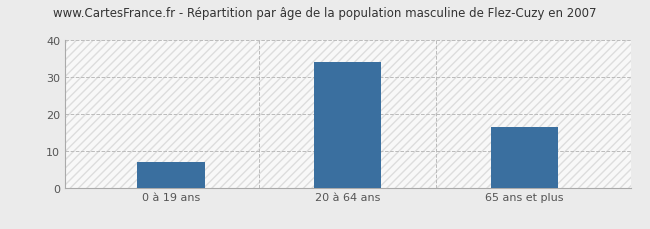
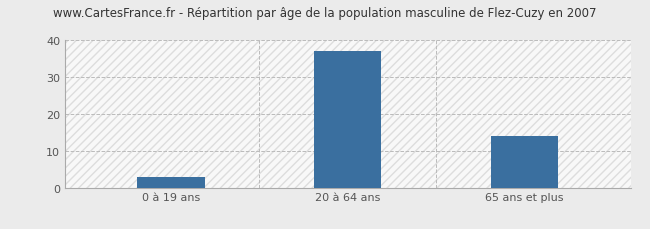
0 à 19 ans: 7.0 -> 3.0
20 à 64 ans: 34.0 -> 37.0
65 ans et plus: 16.5 -> 14.0
